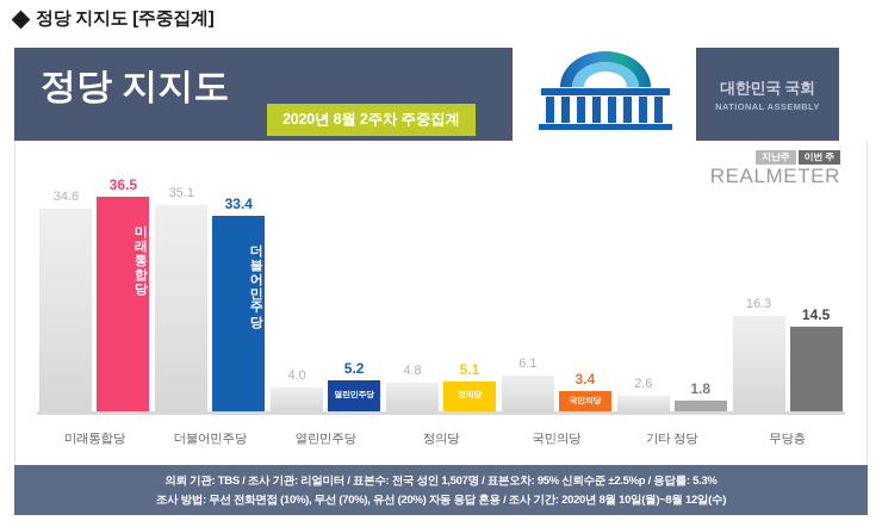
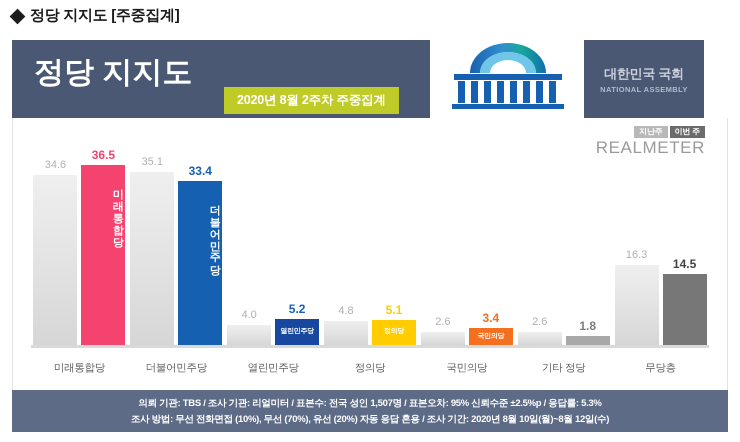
지난주/국민의당: 6.1 -> 2.6
